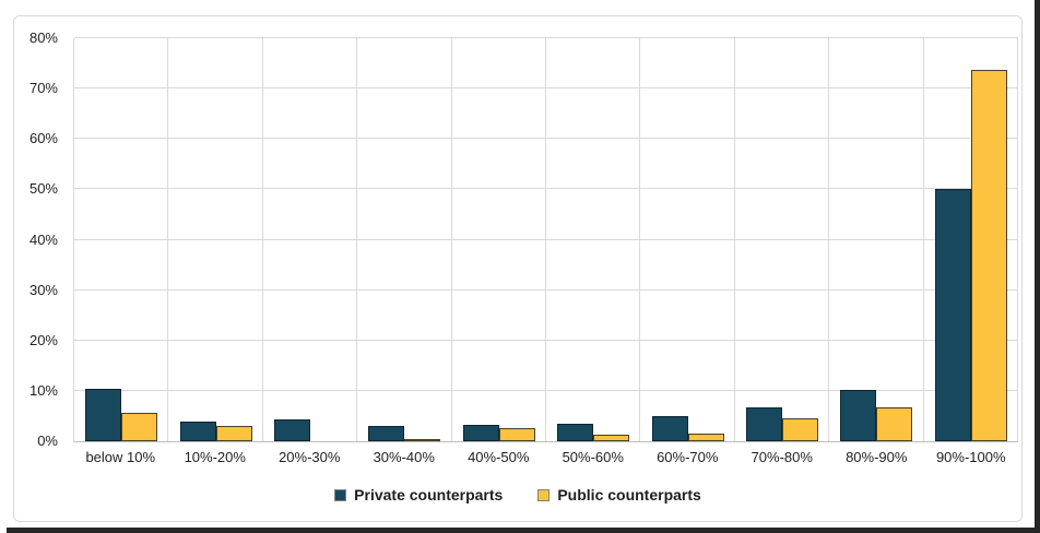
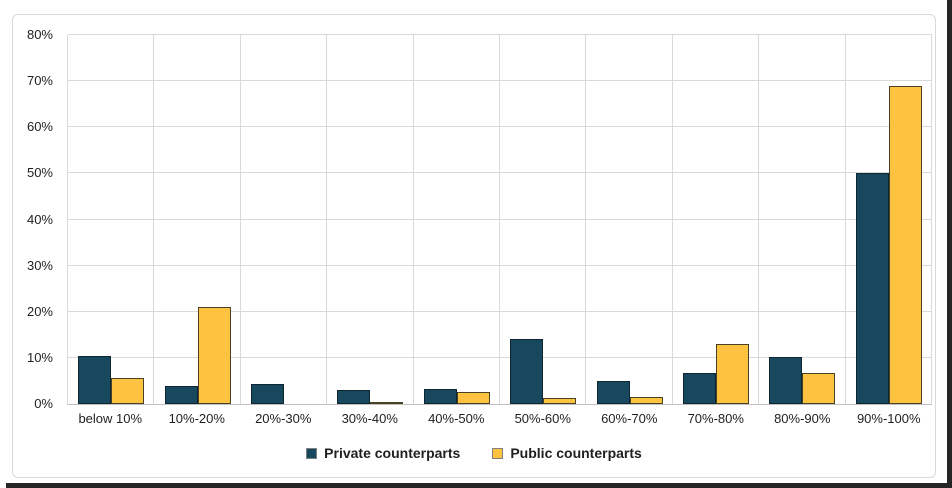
Public counterparts/10%-20%: 3% -> 21%
Private counterparts/50%-60%: 4% -> 14%
Public counterparts/70%-80%: 5% -> 13%
Public counterparts/90%-100%: 74% -> 69%
